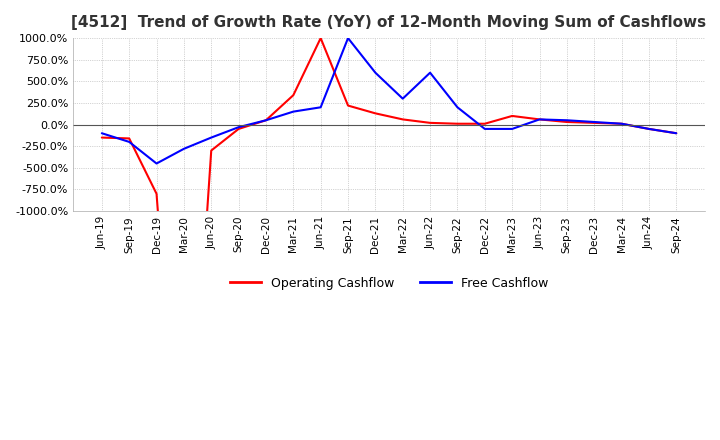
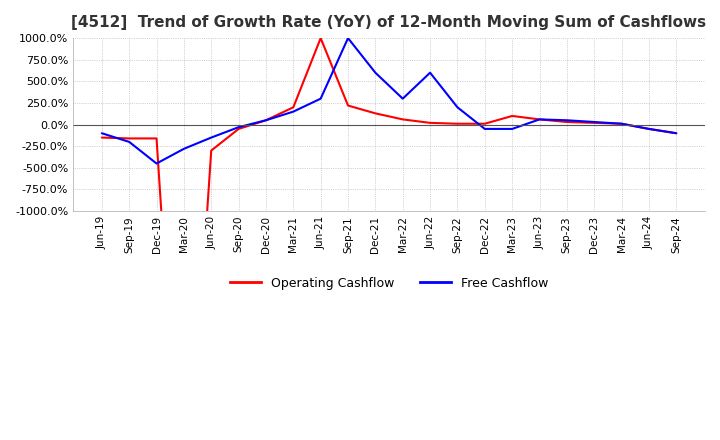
Operating Cashflow/Dec-19: -800% -> -160%
Operating Cashflow/Mar-21: 340% -> 200%
Free Cashflow/Jun-21: 200% -> 300%
